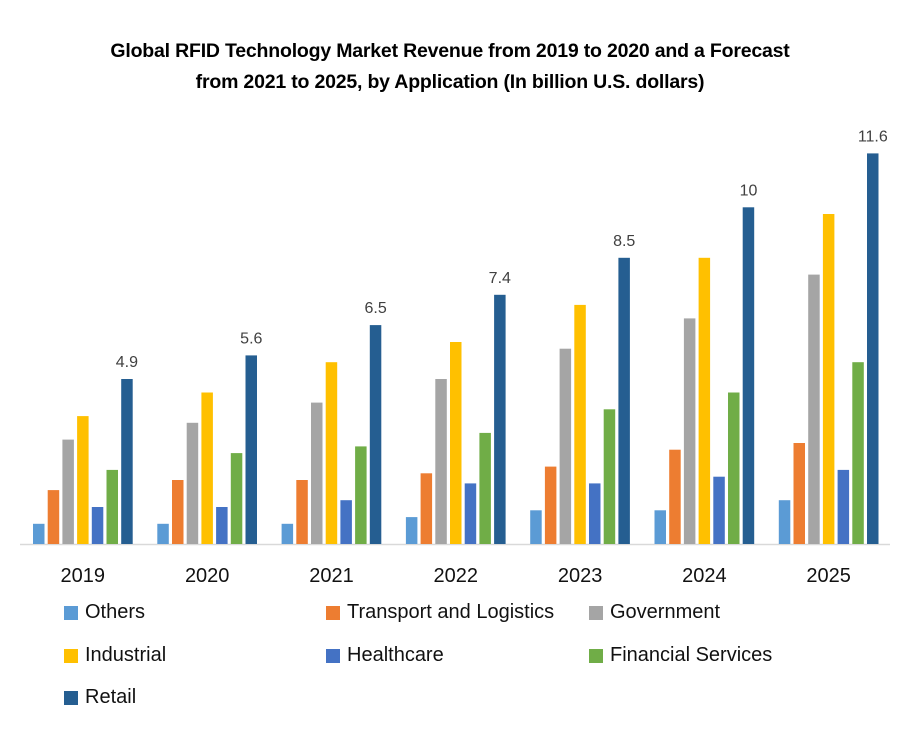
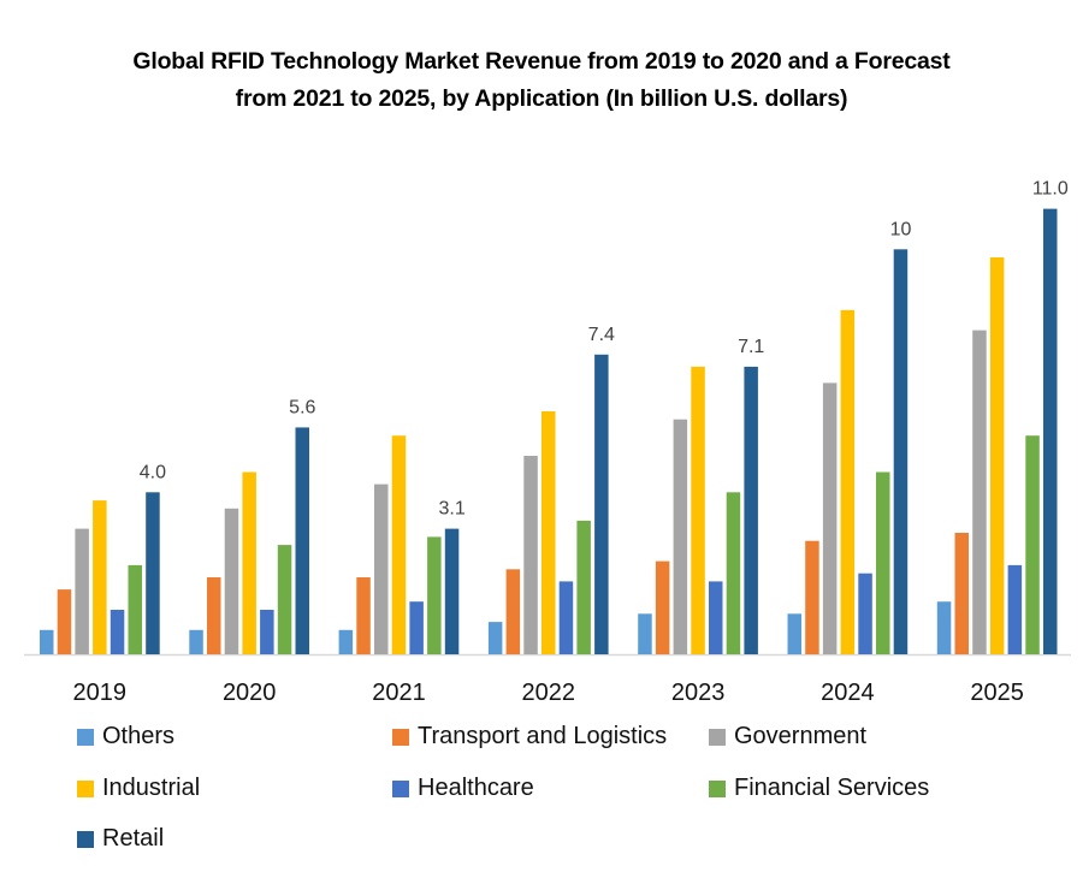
Retail/2019: 4.9 -> 4.0
Retail/2021: 6.5 -> 3.1
Retail/2023: 8.5 -> 7.1
Retail/2025: 11.6 -> 11.0
